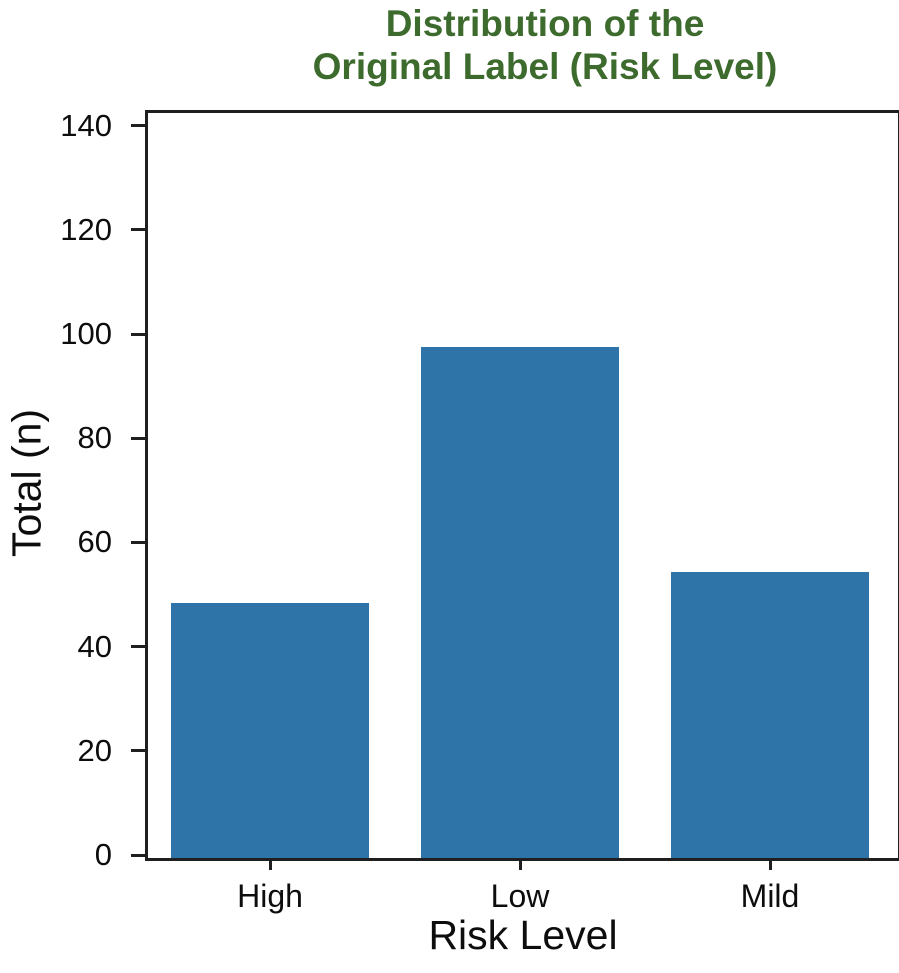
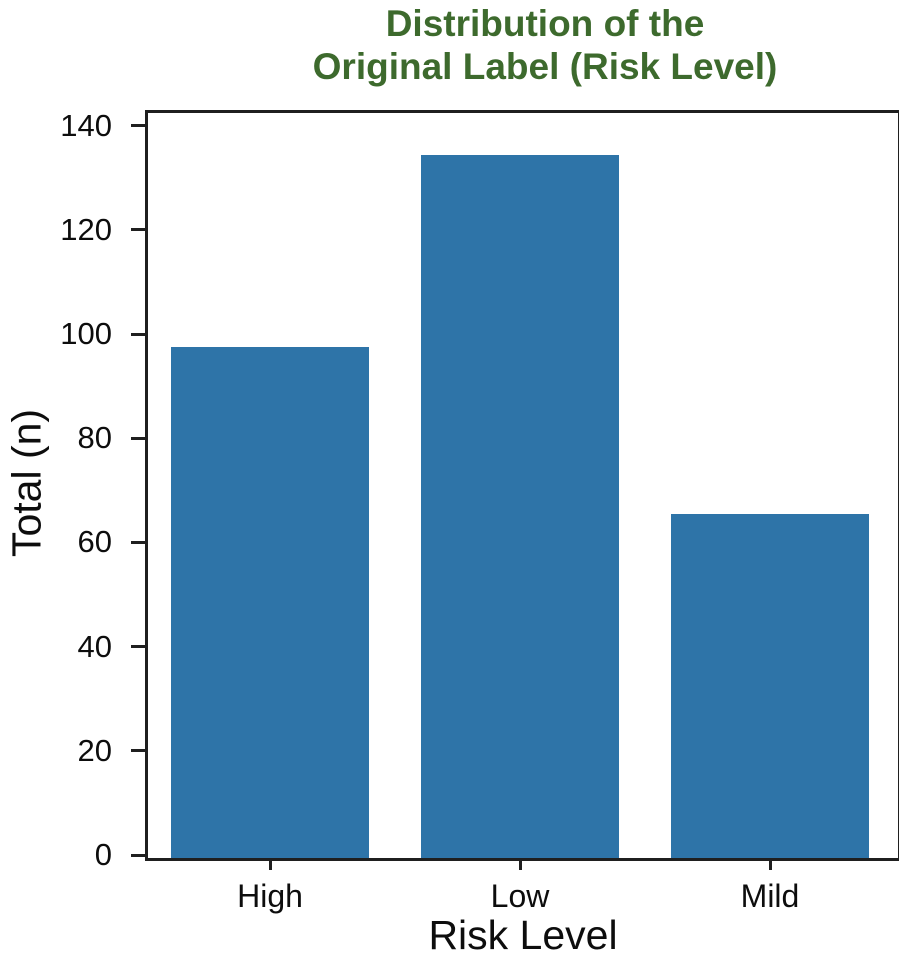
High: 49 -> 98
Low: 98 -> 135
Mild: 55 -> 66
